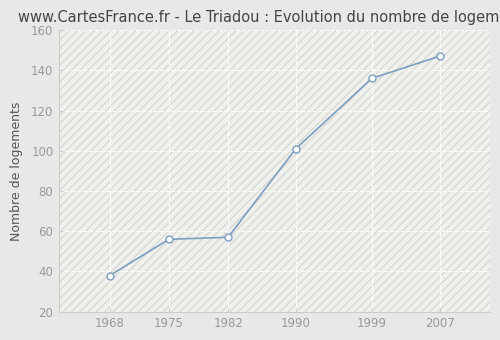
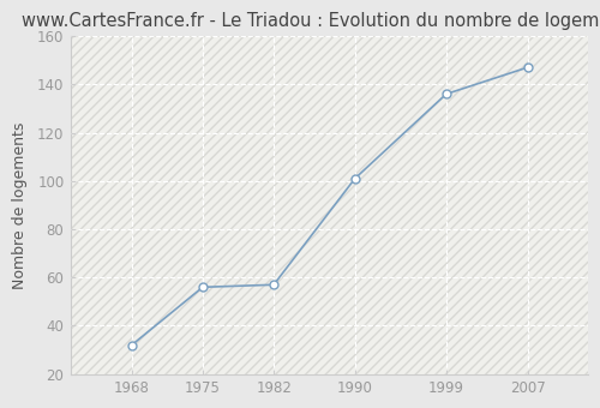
1968: 38 -> 32
